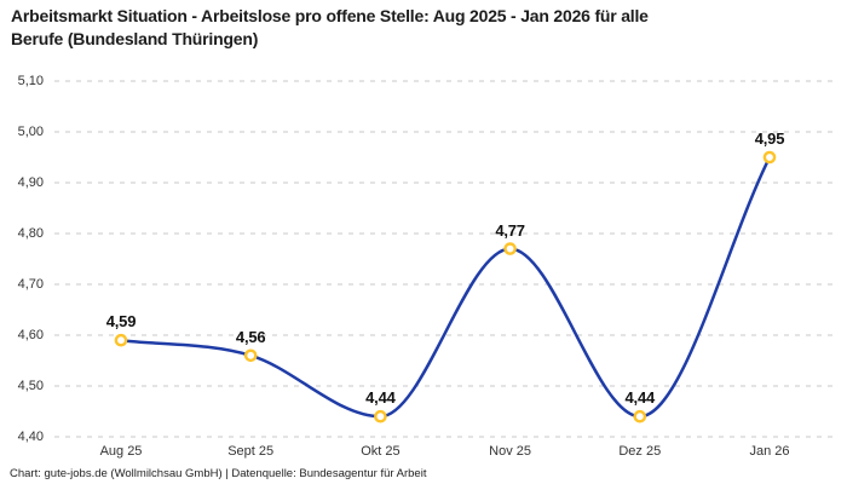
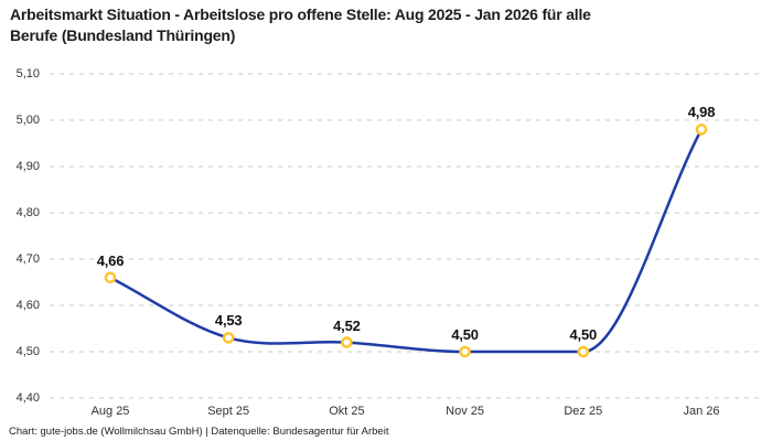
Aug 25: 4,59 -> 4,66
Sept 25: 4,56 -> 4,53
Okt 25: 4,44 -> 4,52
Nov 25: 4,77 -> 4,50
Dez 25: 4,44 -> 4,50
Jan 26: 4,95 -> 4,98
